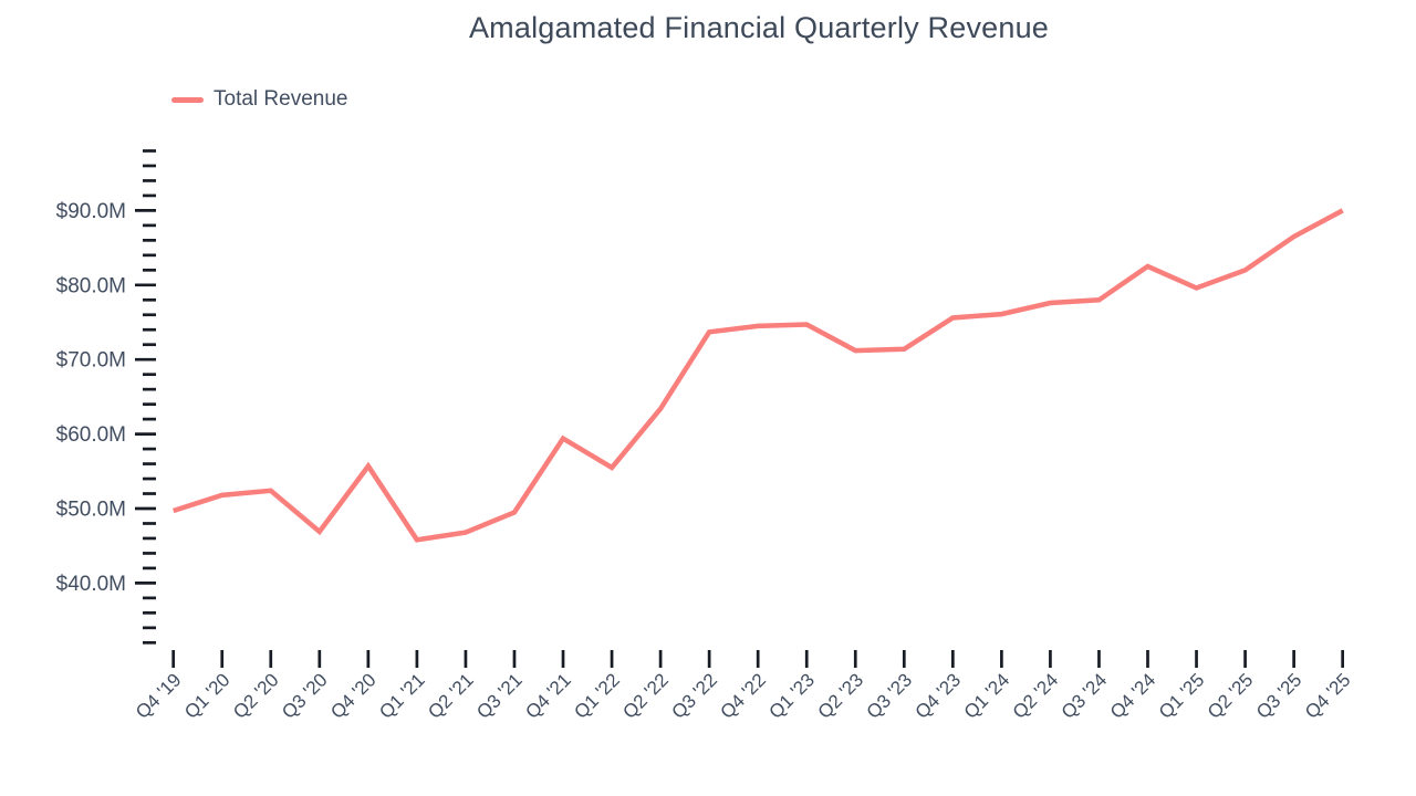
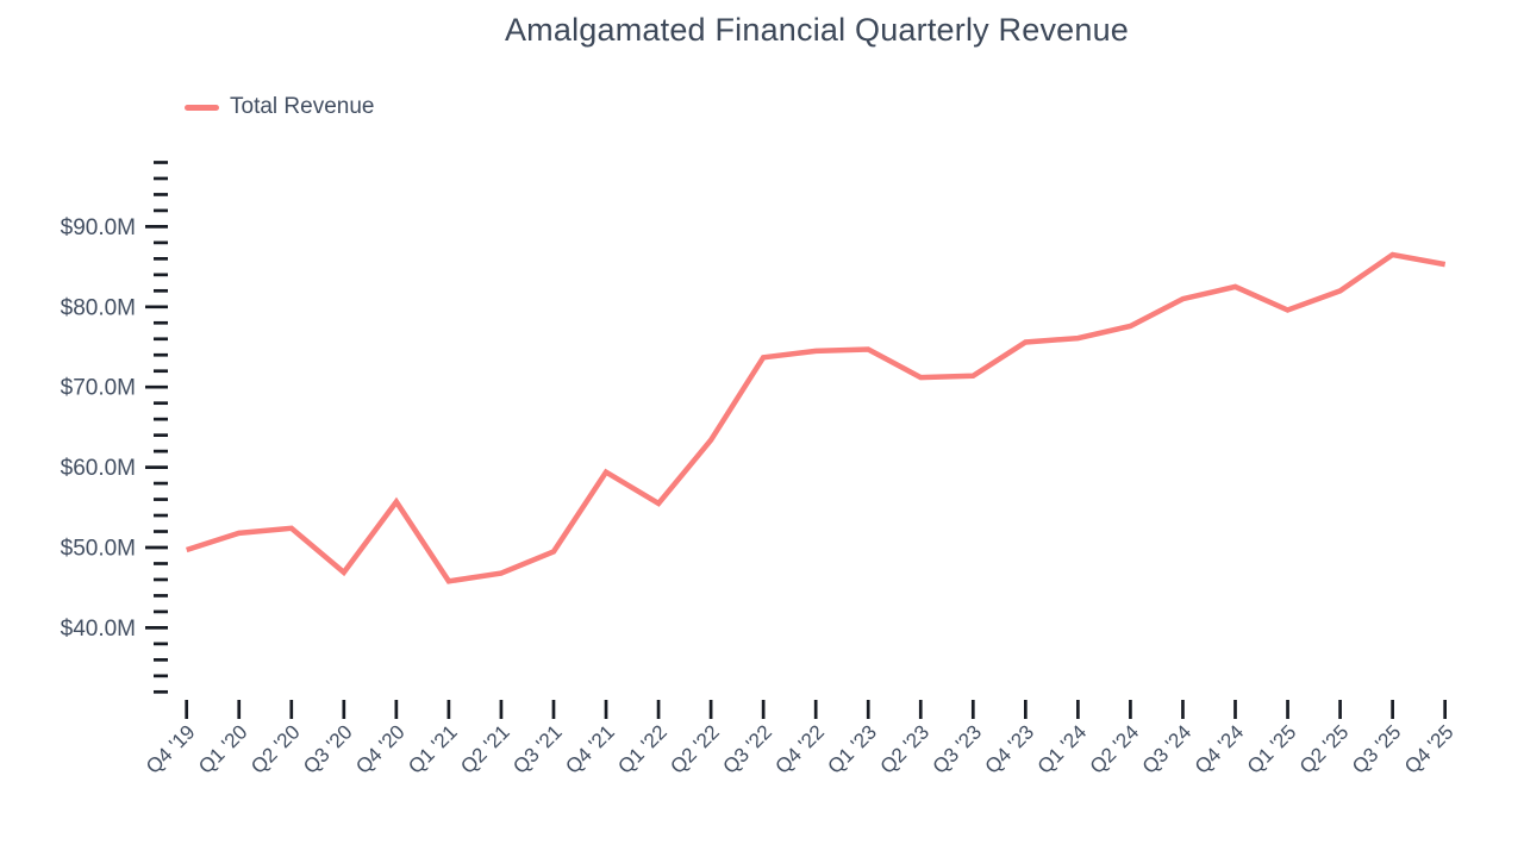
Q3 '24: $78M -> $81M
Q4 '25: $90M -> $85M
